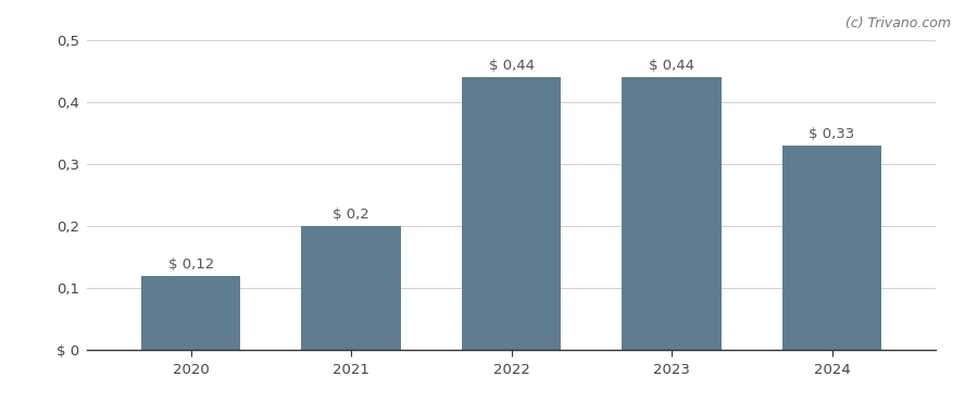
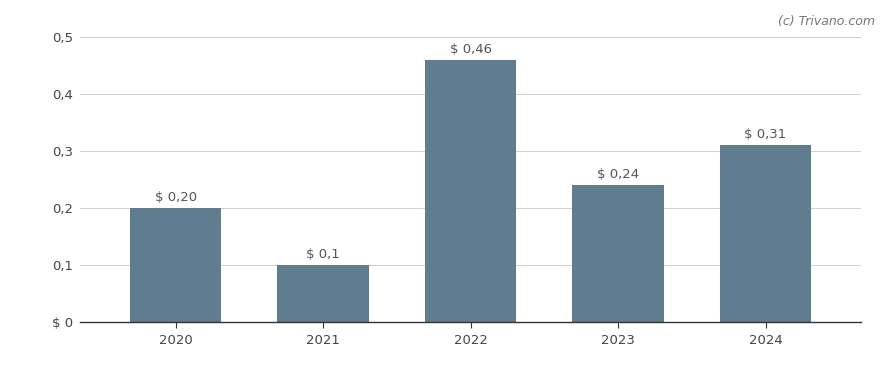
2020: 0,12 -> 0,20
2021: 0,2 -> 0,1
2022: 0,44 -> 0,46
2023: 0,44 -> 0,24
2024: 0,33 -> 0,31
